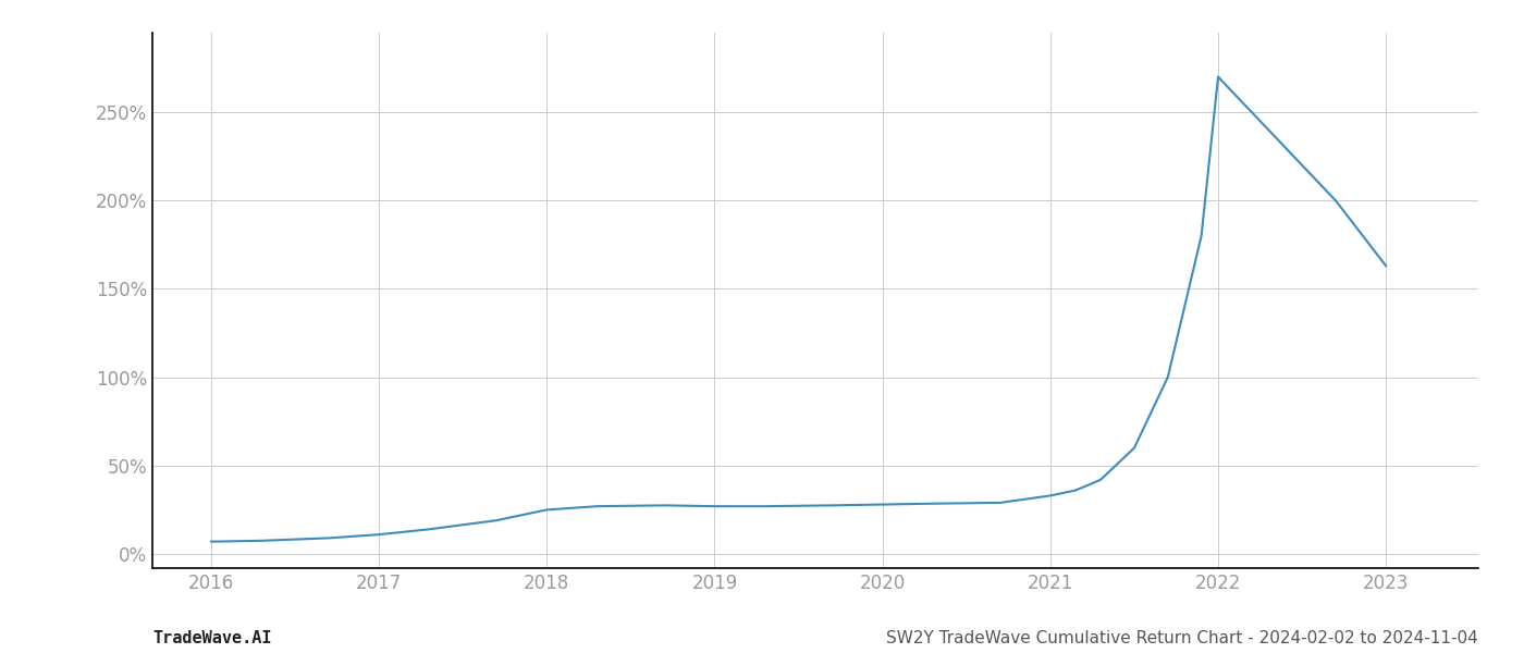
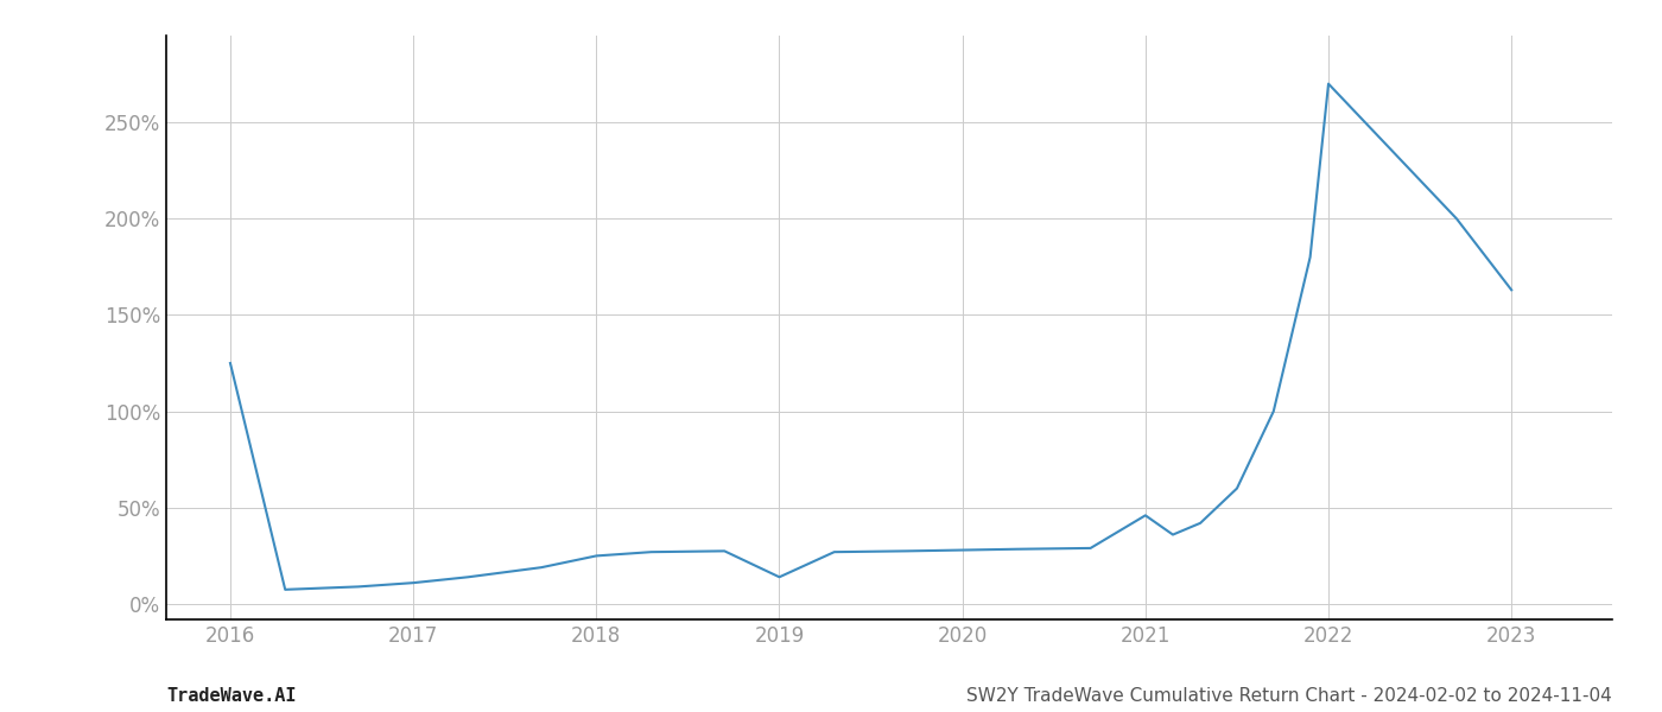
2016: 7% -> 125%
2019: 27% -> 14%
2021: 33% -> 46%
